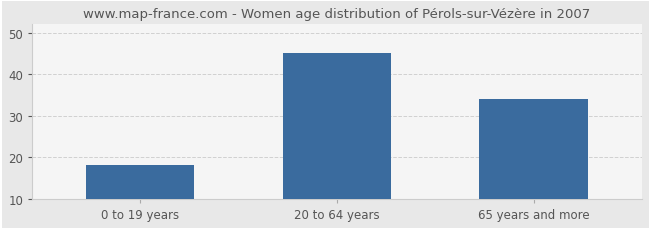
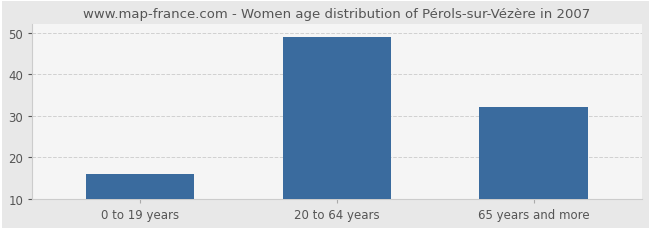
0 to 19 years: 18 -> 16
20 to 64 years: 45 -> 49
65 years and more: 34 -> 32
